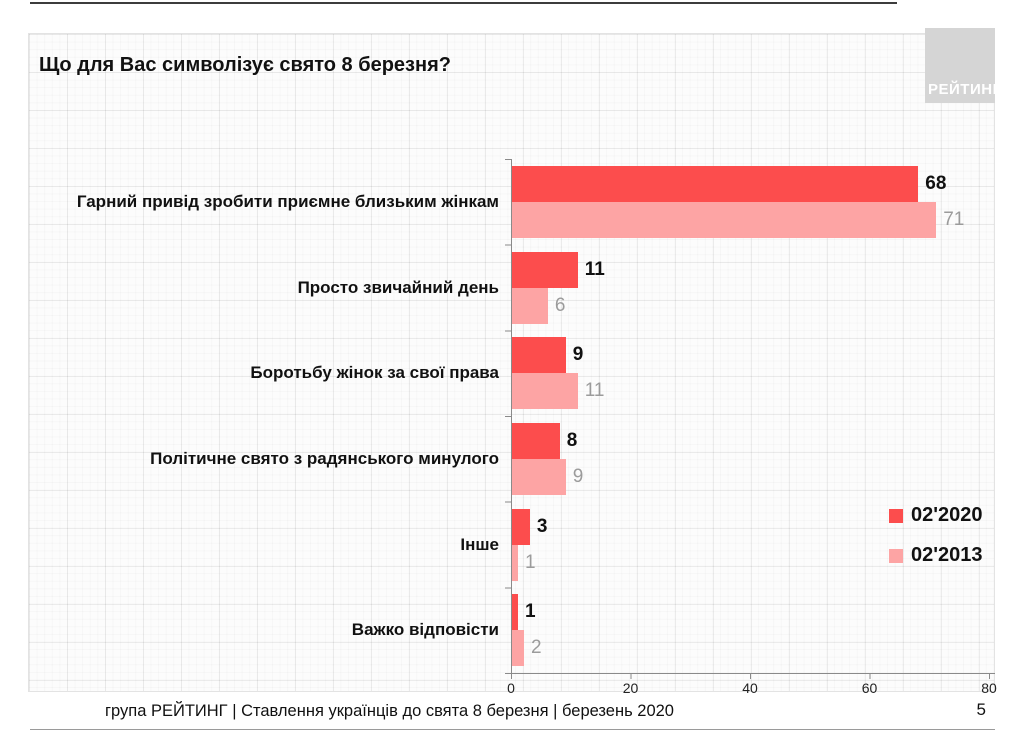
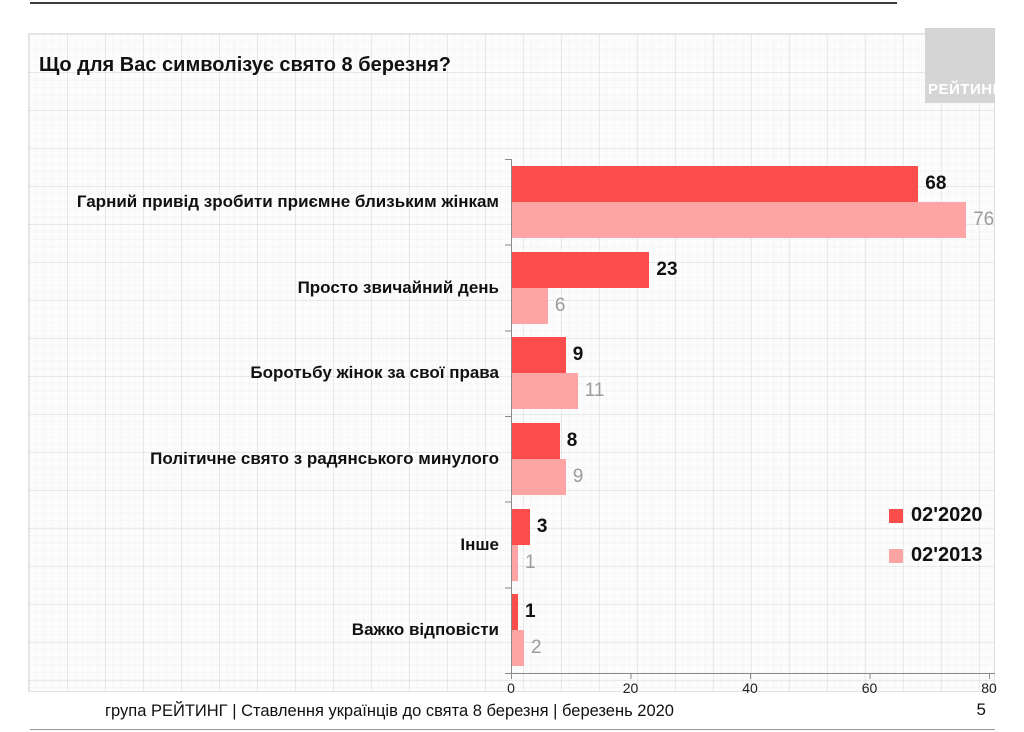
02'2013/Гарний привід зробити приємне близьким жінкам: 71 -> 76
02'2020/Просто звичайний день: 11 -> 23
